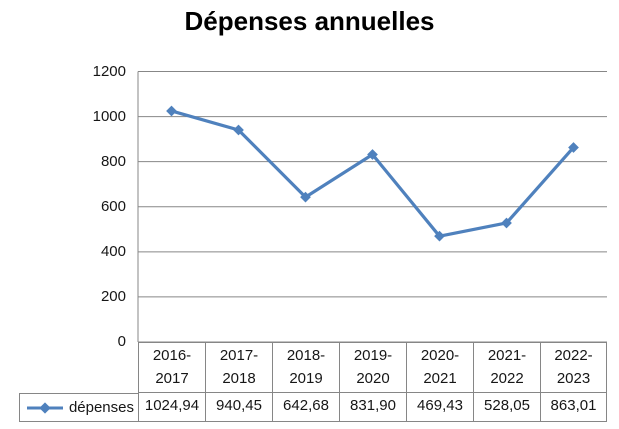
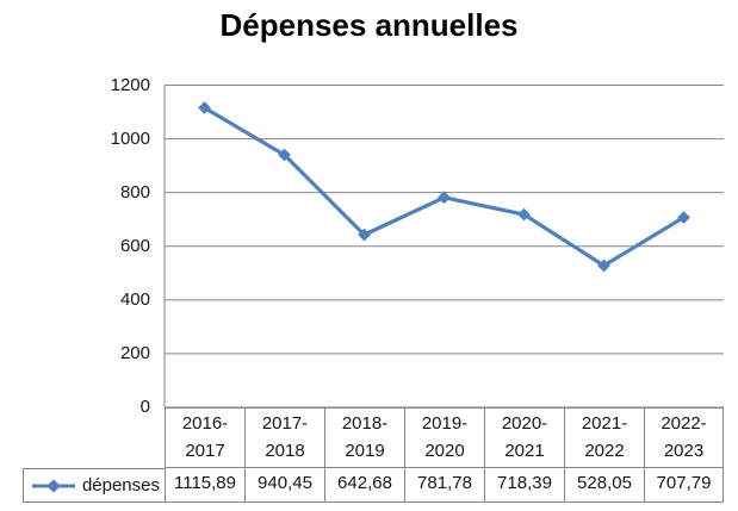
2016-2017: 1024,94 -> 1115,89
2019-2020: 831,90 -> 781,78
2020-2021: 469,43 -> 718,39
2022-2023: 863,01 -> 707,79
